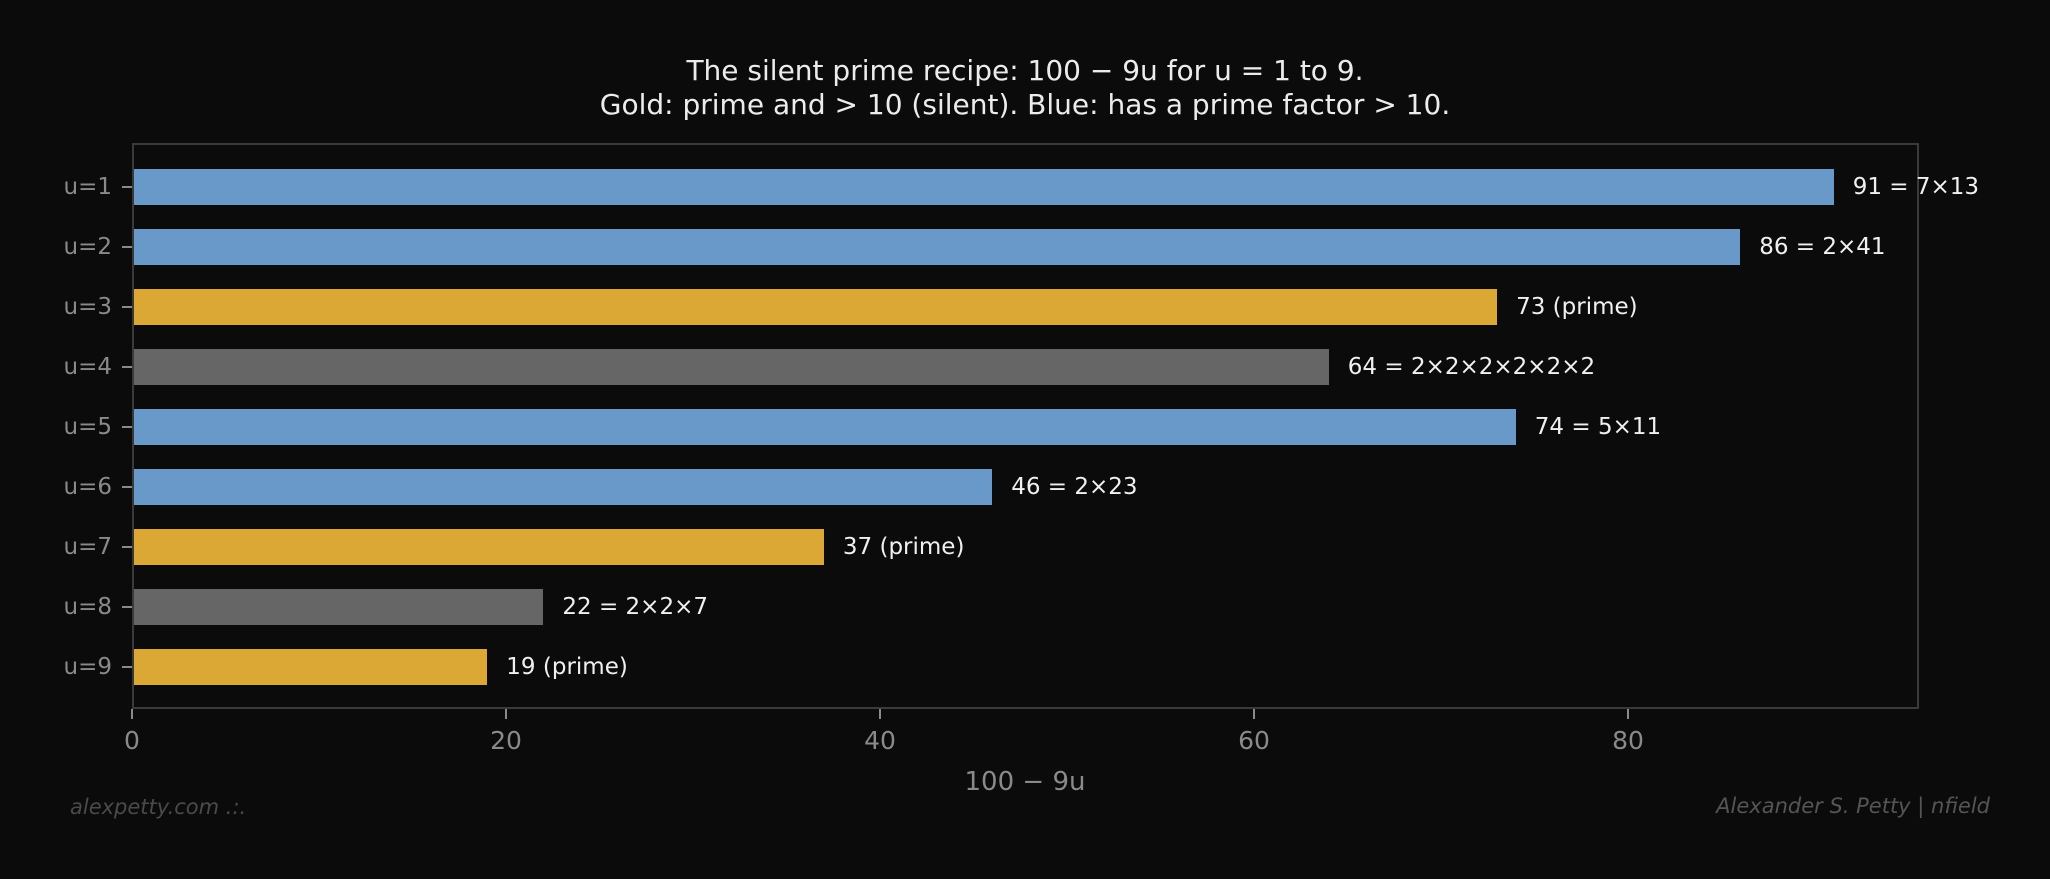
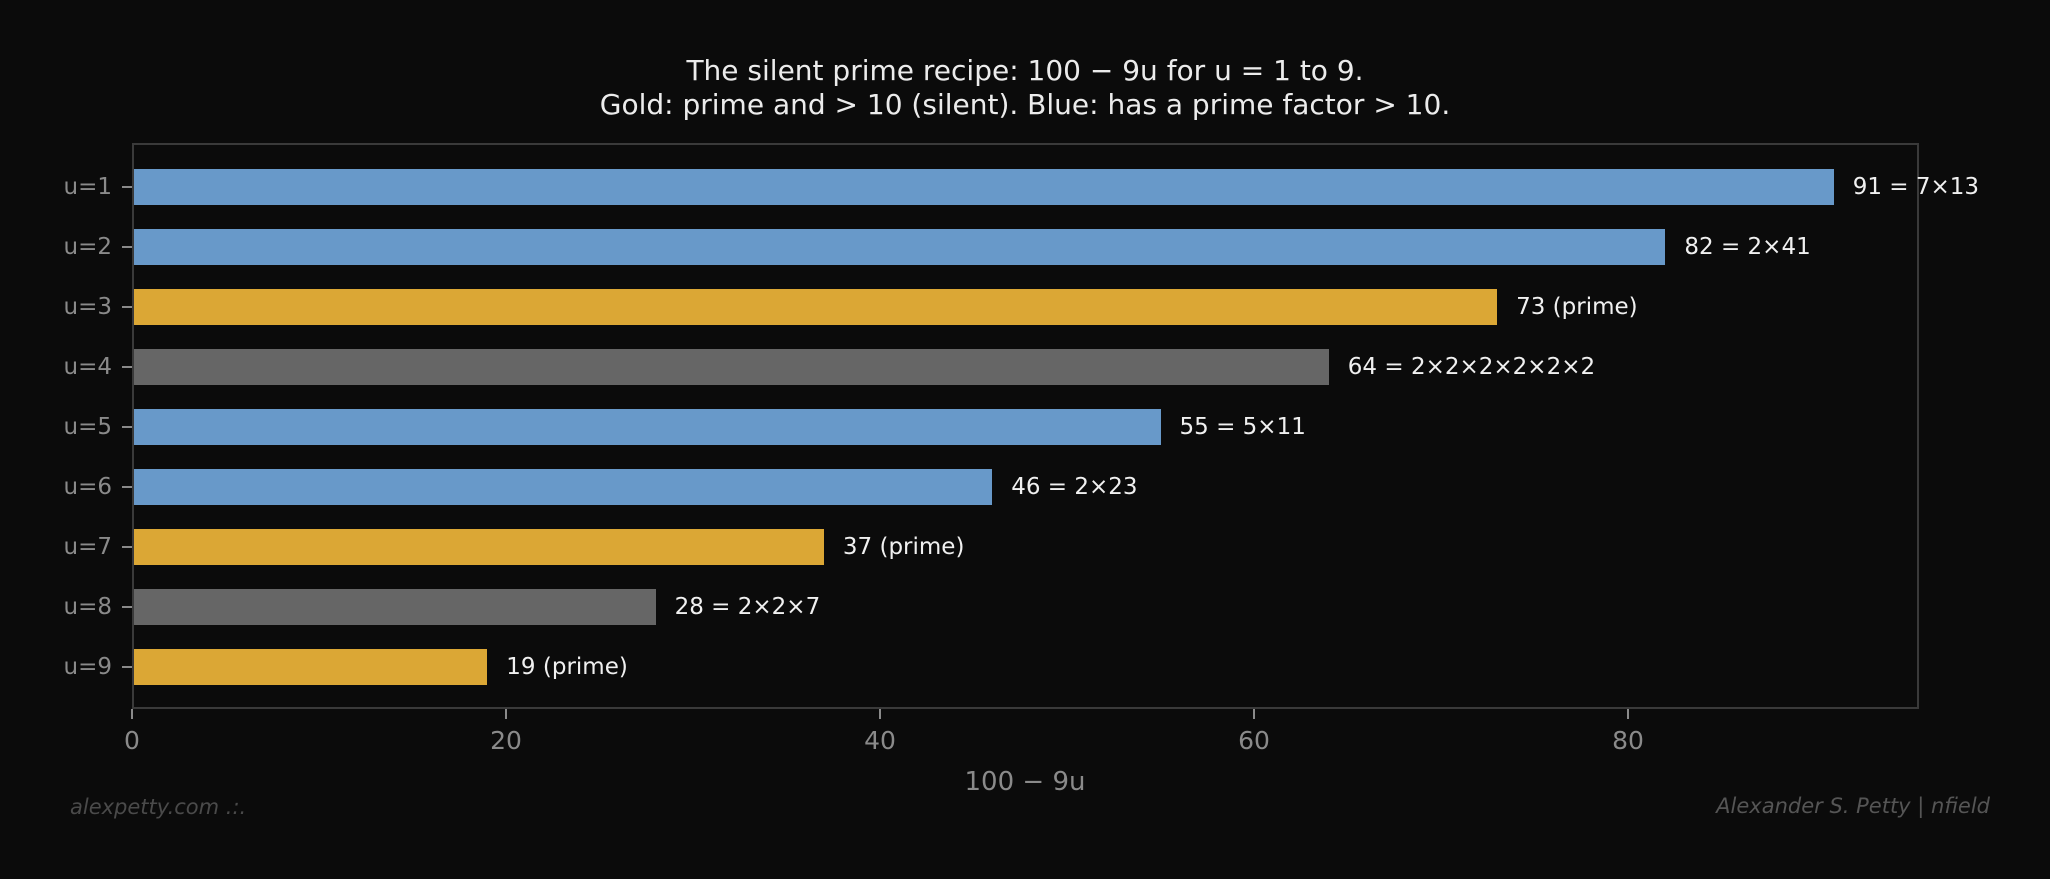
u=2: 86 -> 82
u=5: 74 -> 55
u=8: 22 -> 28
